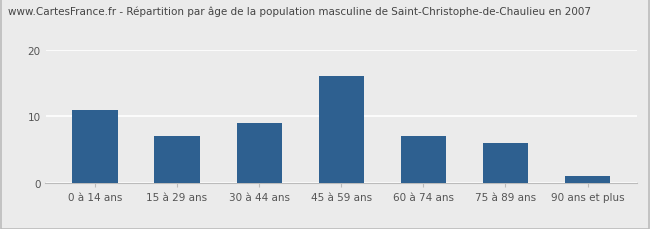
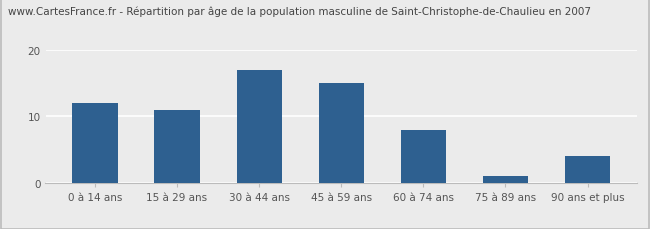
0 à 14 ans: 11 -> 12
15 à 29 ans: 7 -> 11
30 à 44 ans: 9 -> 17
45 à 59 ans: 16 -> 15
60 à 74 ans: 7 -> 8
75 à 89 ans: 6 -> 1
90 ans et plus: 1 -> 4
